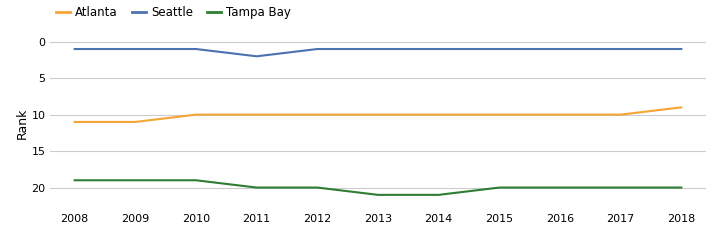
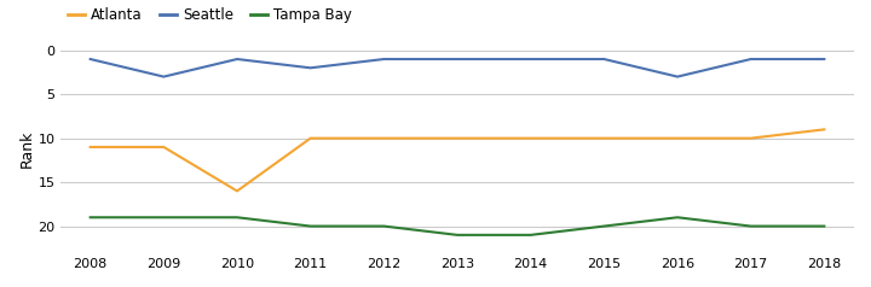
Seattle/2009: 1 -> 3
Atlanta/2010: 10 -> 16
Seattle/2016: 1 -> 3
Tampa Bay/2016: 20 -> 19
